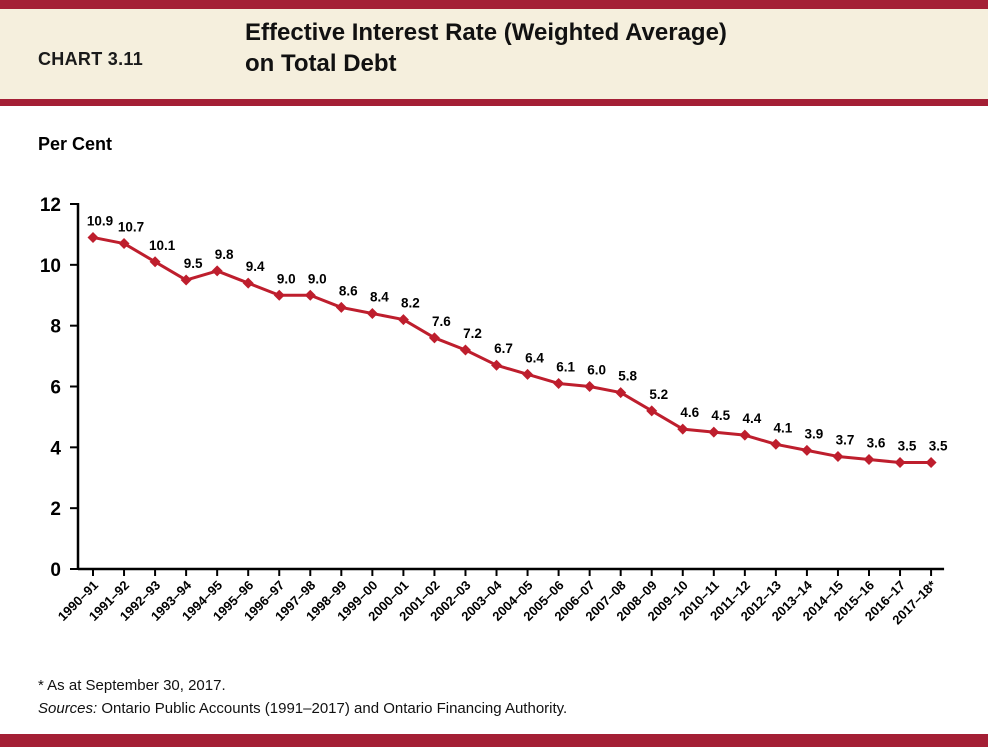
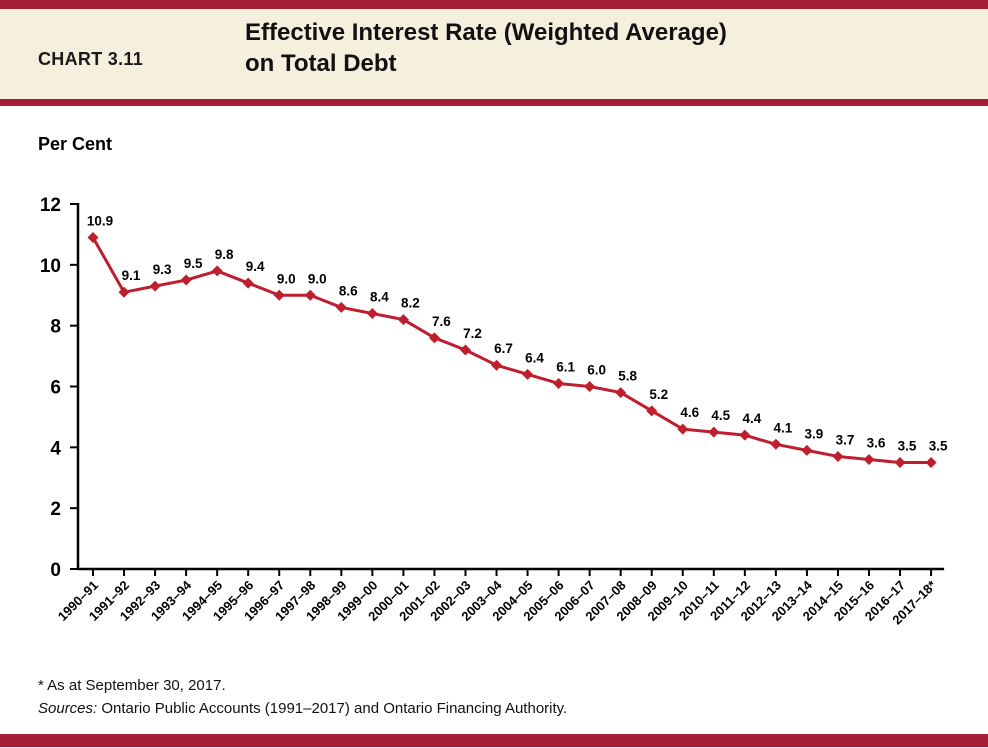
1991–92: 10.7 -> 9.1
1992–93: 10.1 -> 9.3
